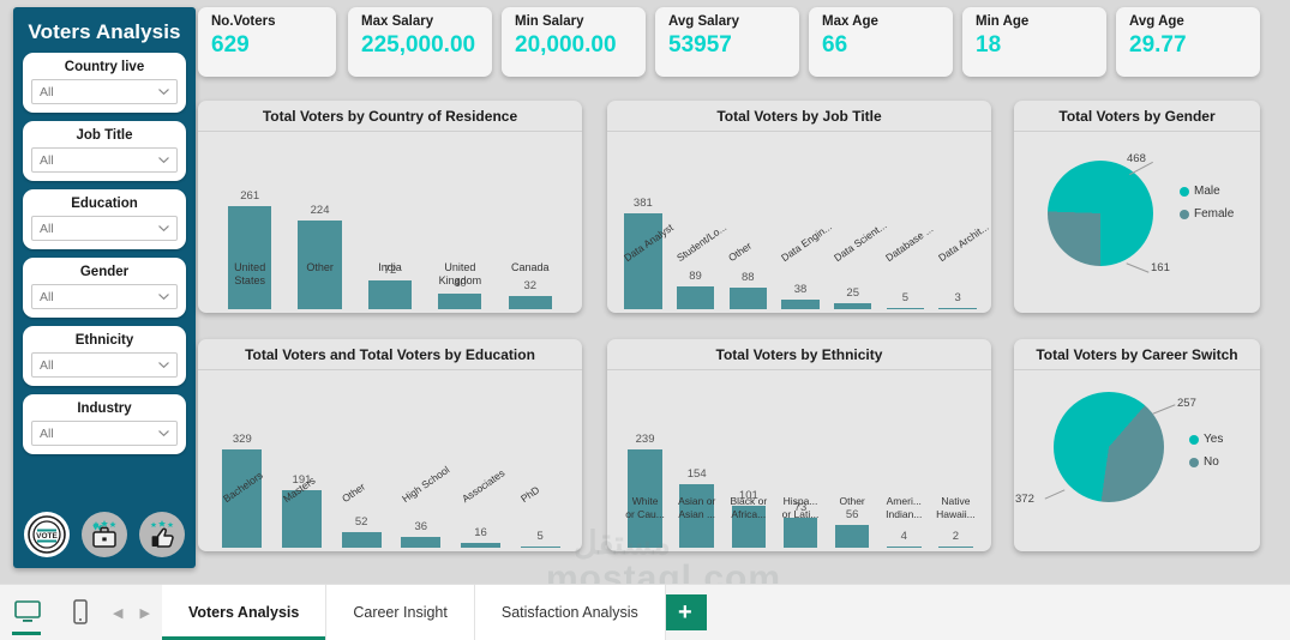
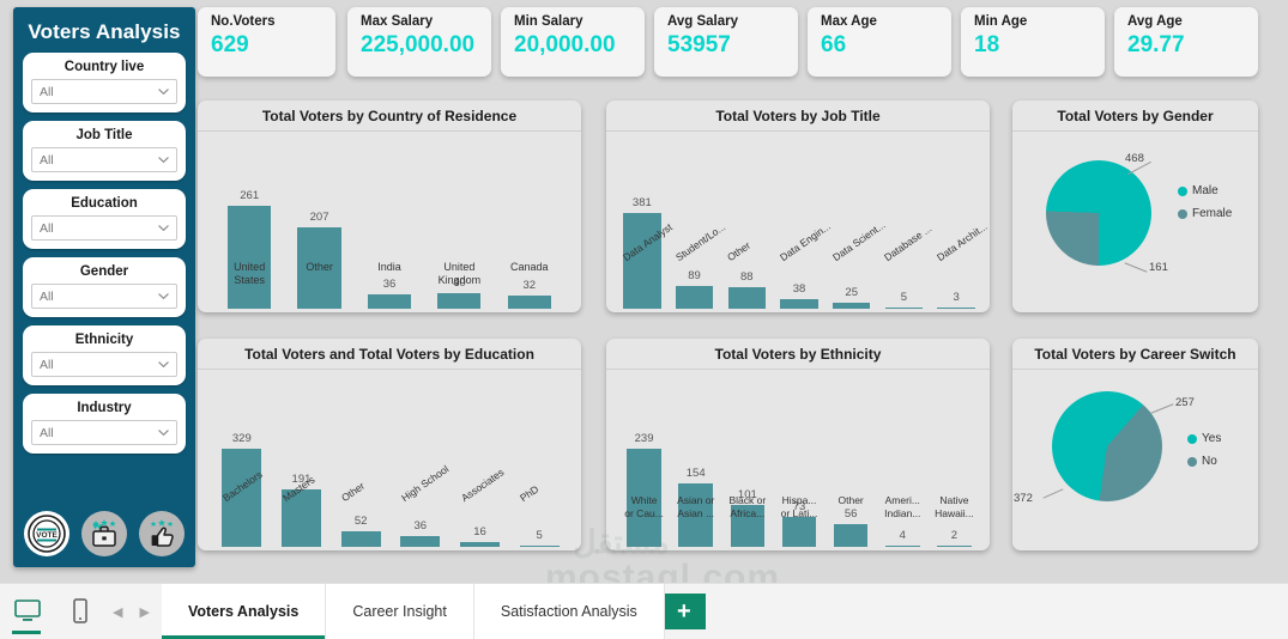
Total Voters by Country of Residence/Other: 224 -> 207
Total Voters by Country of Residence/India: 72 -> 36
